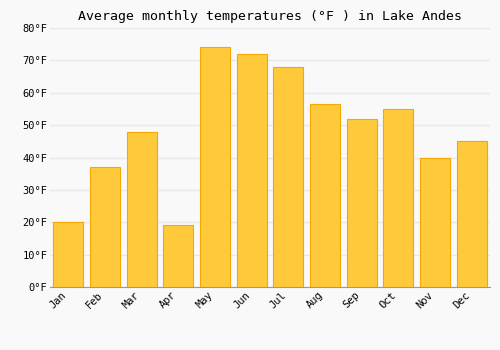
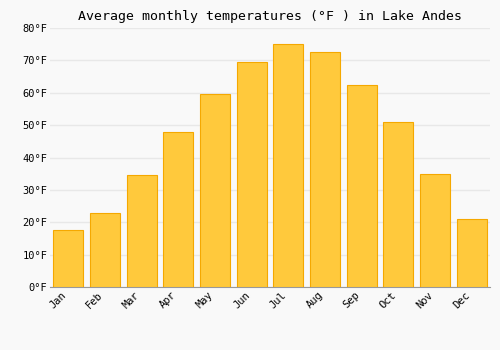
Jan: 20.0°F -> 17.5°F
Feb: 37.0°F -> 23.0°F
Mar: 48.0°F -> 34.5°F
Apr: 19.0°F -> 48.0°F
May: 74.0°F -> 59.5°F
Jun: 72.0°F -> 69.5°F
Jul: 68.0°F -> 75.0°F
Aug: 56.5°F -> 72.5°F
Sep: 52.0°F -> 62.5°F
Oct: 55.0°F -> 51.0°F
Nov: 40.0°F -> 35.0°F
Dec: 45.0°F -> 21.0°F
